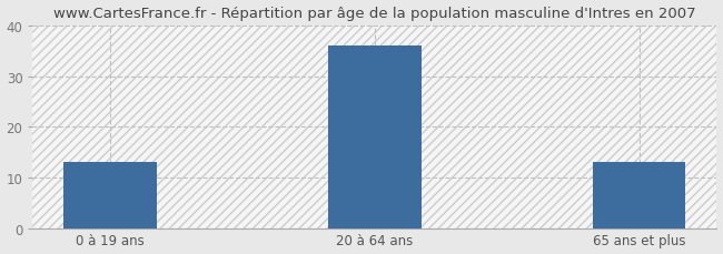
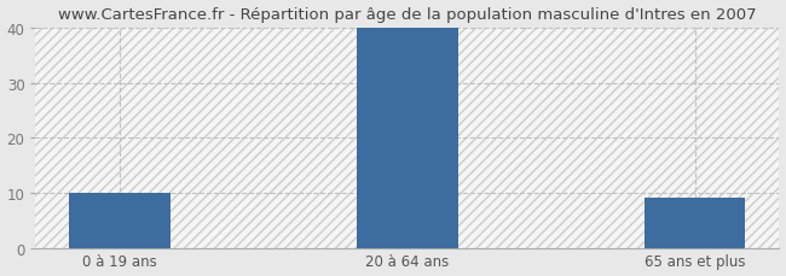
0 à 19 ans: 13 -> 10
20 à 64 ans: 36 -> 40
65 ans et plus: 13 -> 9
